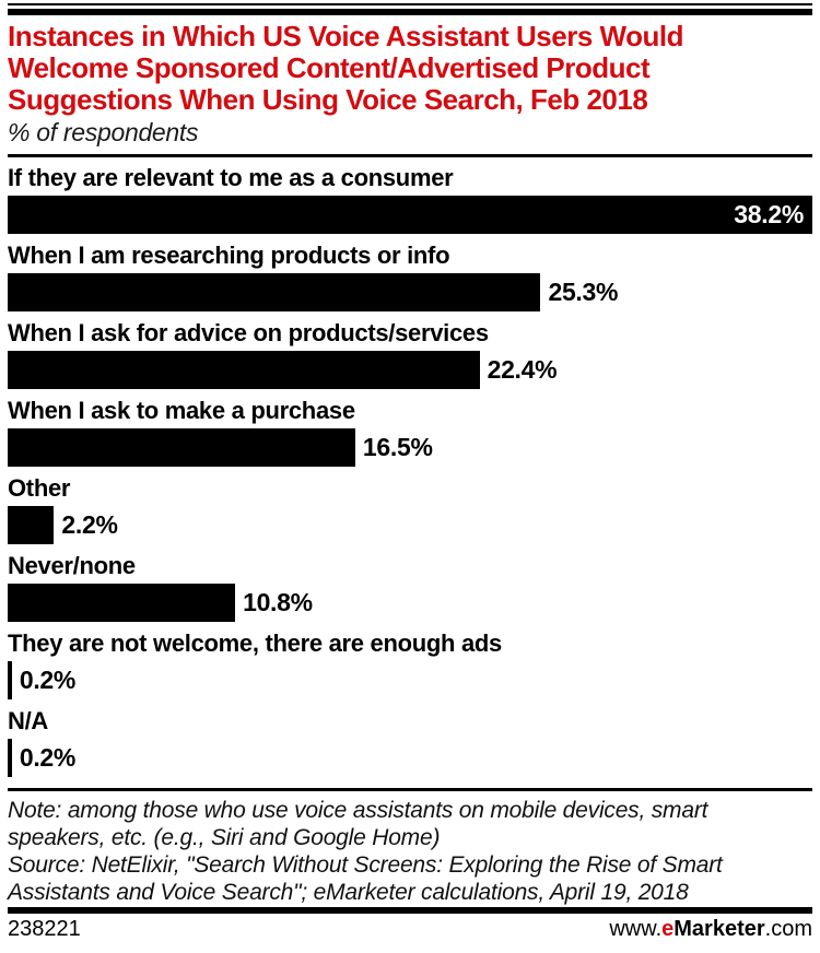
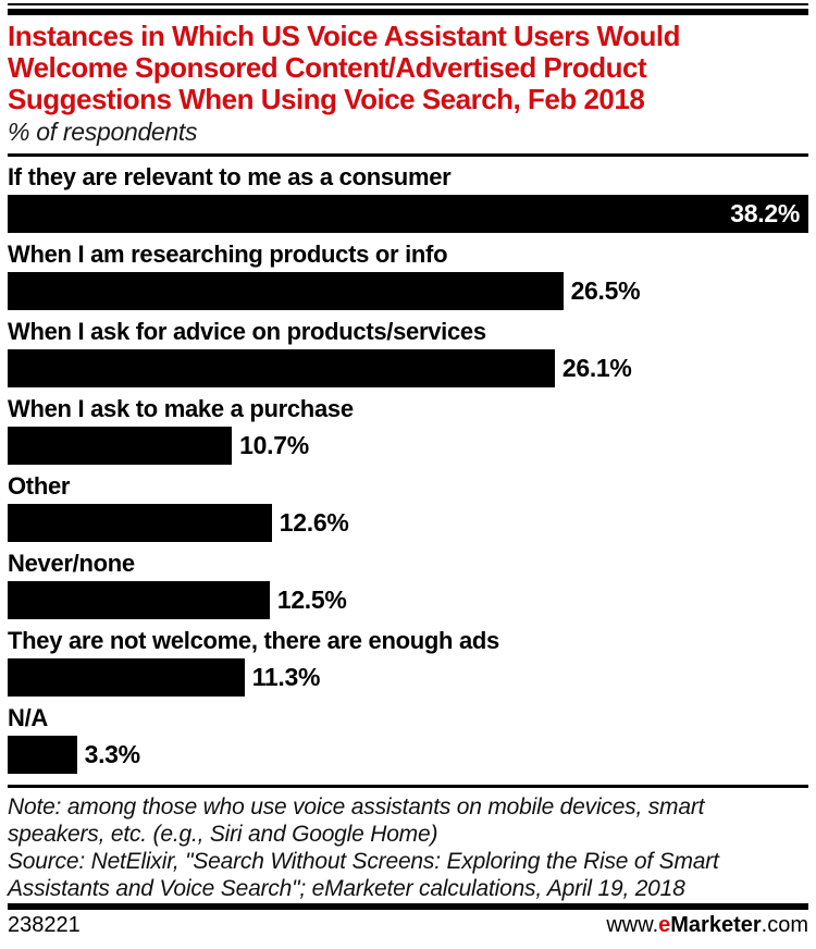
When I am researching products or info: 25.3% -> 26.5%
When I ask for advice on products/services: 22.4% -> 26.1%
When I ask to make a purchase: 16.5% -> 10.7%
Other: 2.2% -> 12.6%
Never/none: 10.8% -> 12.5%
They are not welcome, there are enough ads: 0.2% -> 11.3%
N/A: 0.2% -> 3.3%
